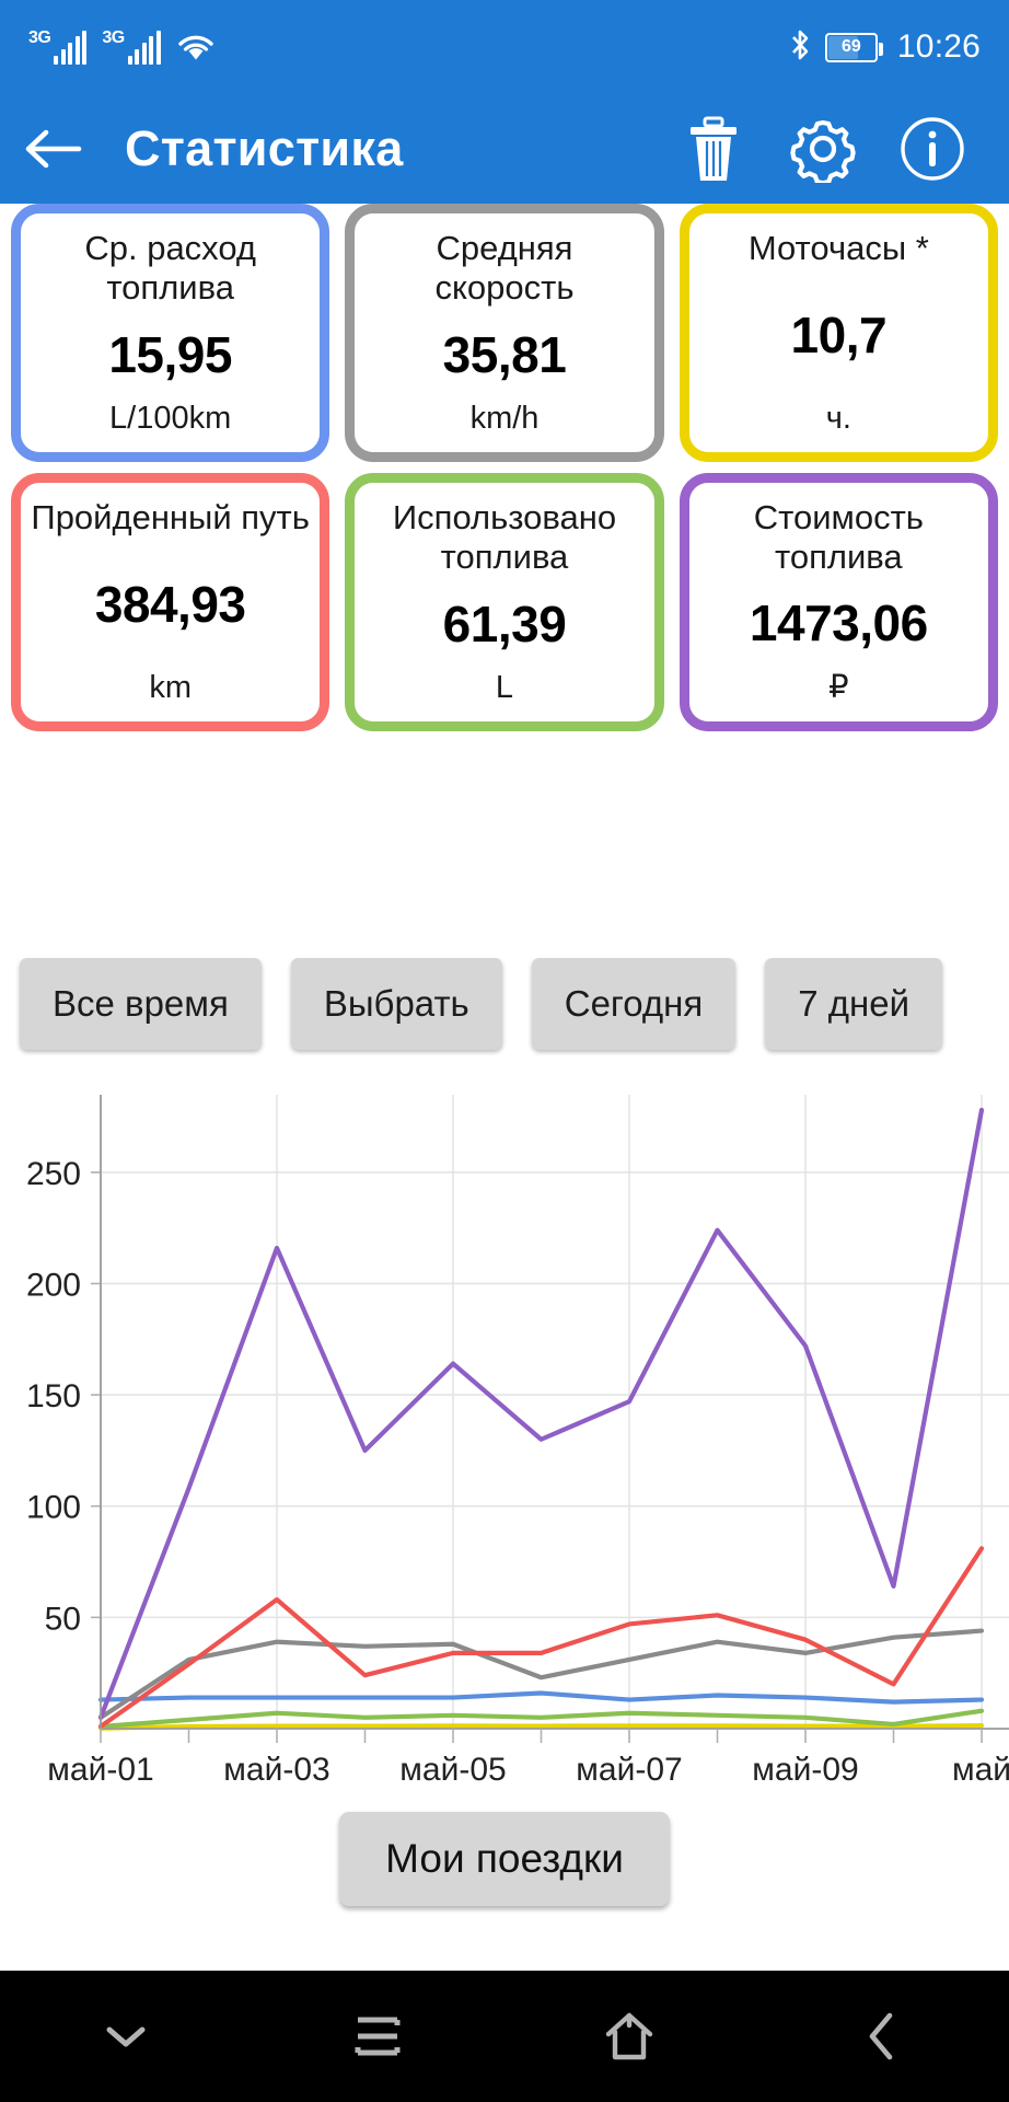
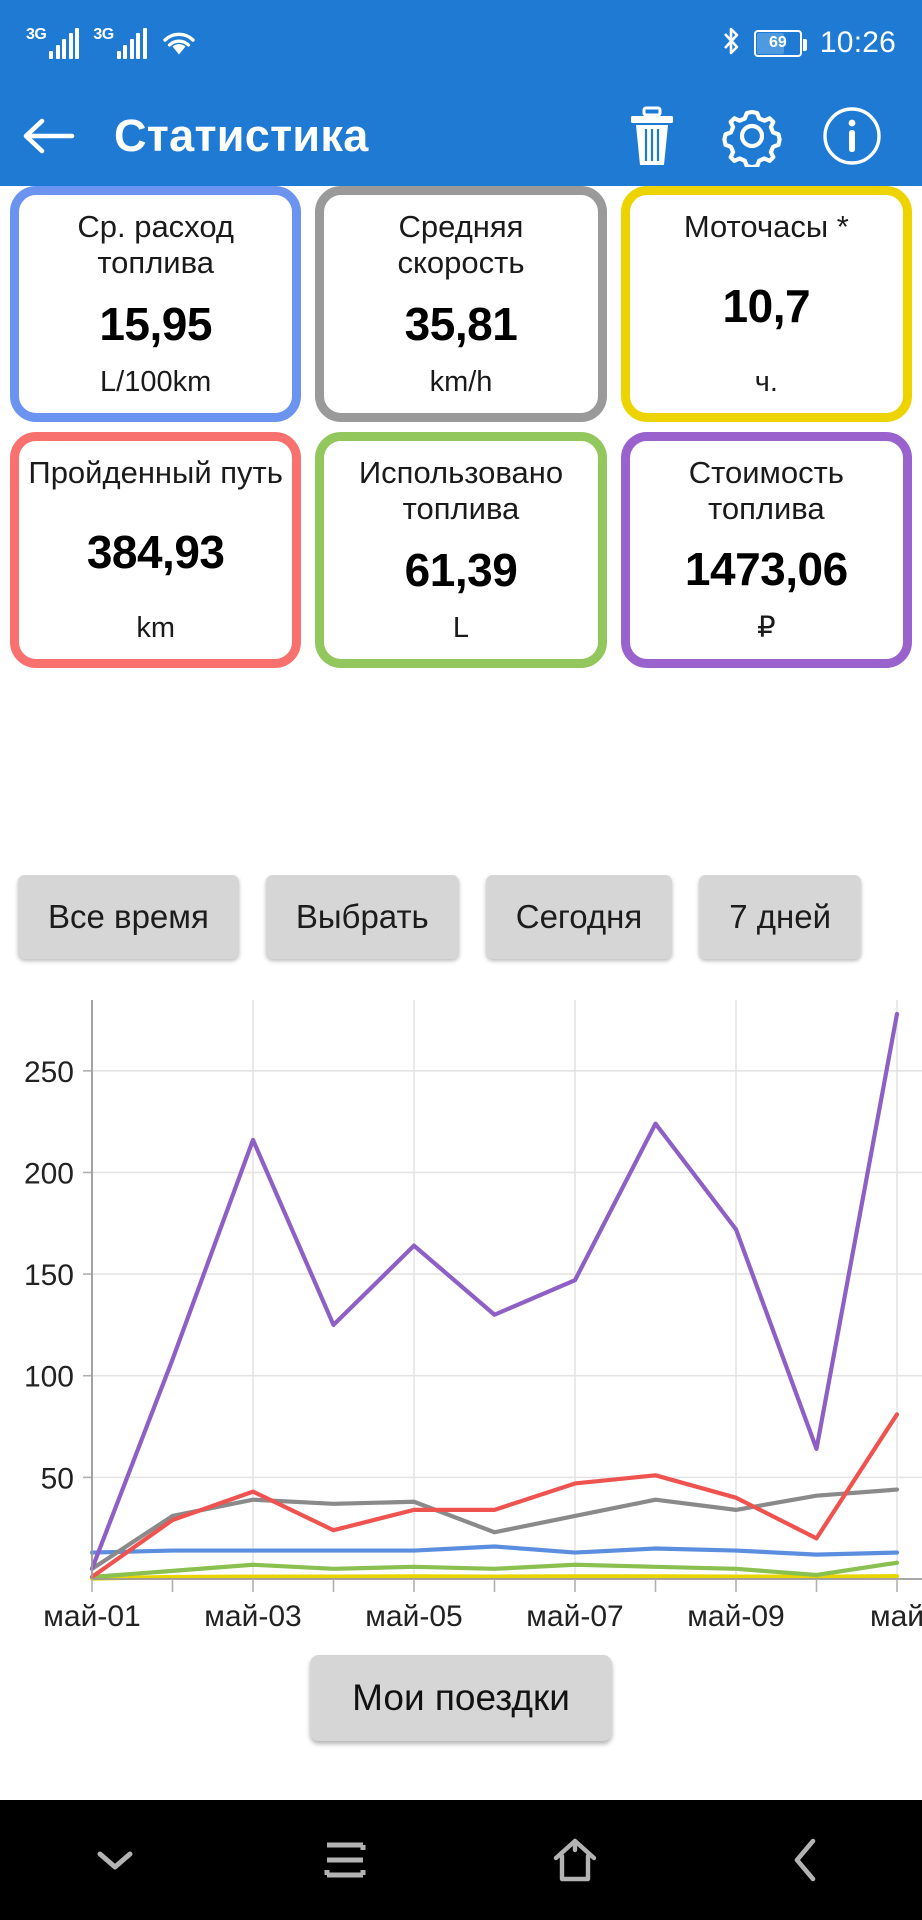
Пройденный путь/май-03: 58 -> 43
